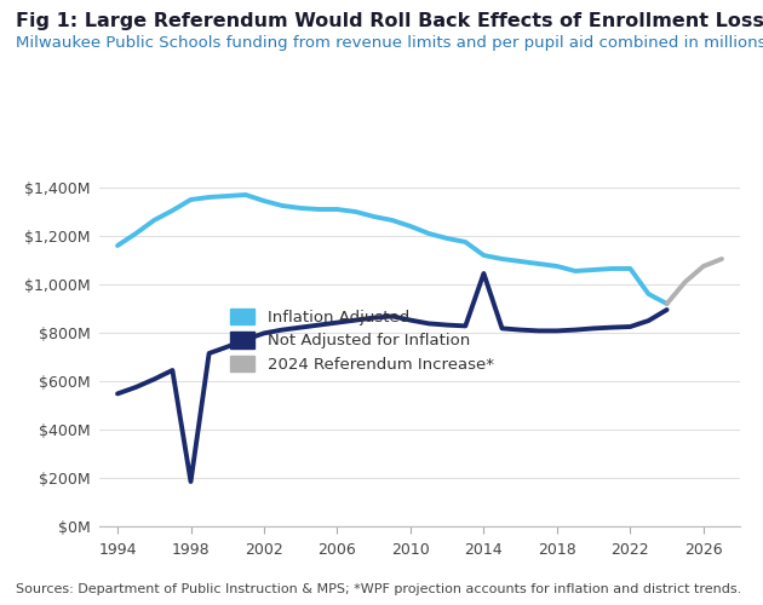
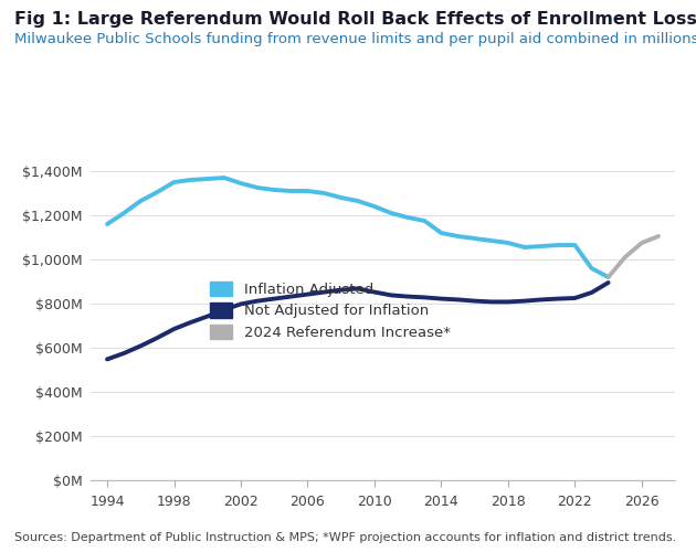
Not Adjusted for Inflation/1998: $185M -> $685M
Not Adjusted for Inflation/2014: $1,045M -> $822M
